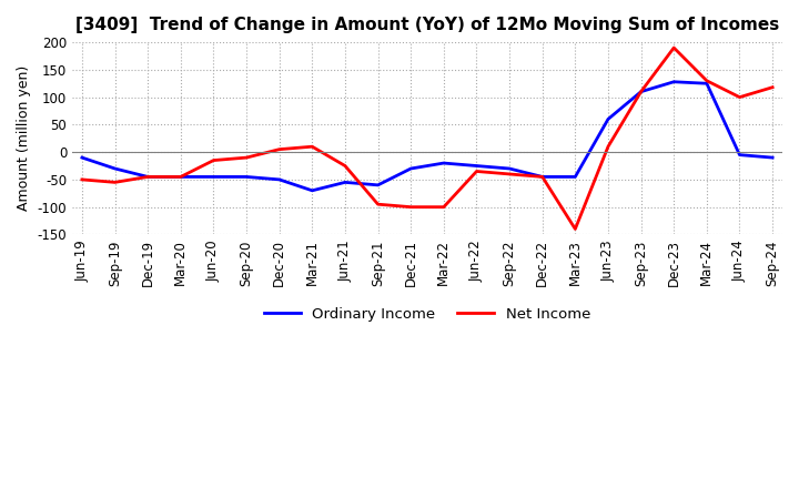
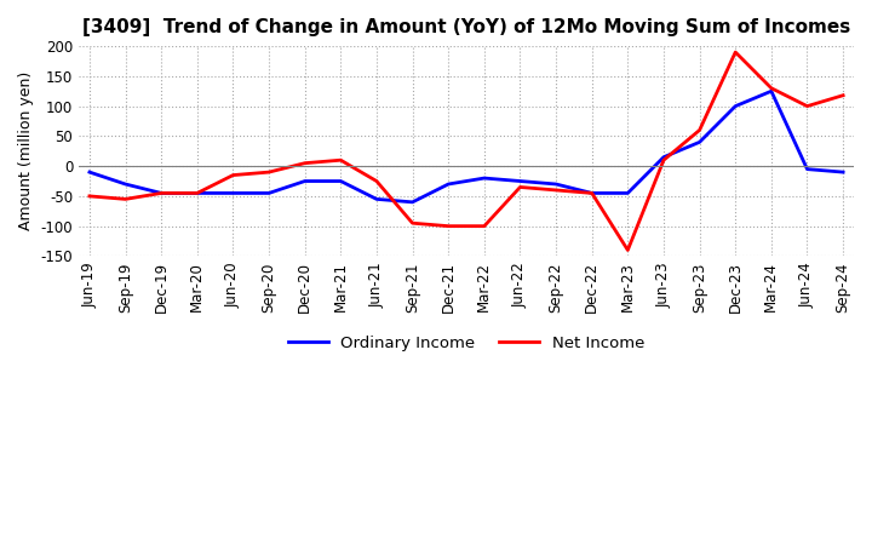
Ordinary Income/Dec-20: -50 -> -25
Ordinary Income/Mar-21: -70 -> -25
Ordinary Income/Jun-23: 60 -> 15
Ordinary Income/Sep-23: 110 -> 40
Net Income/Sep-23: 110 -> 60
Ordinary Income/Dec-23: 128 -> 100
